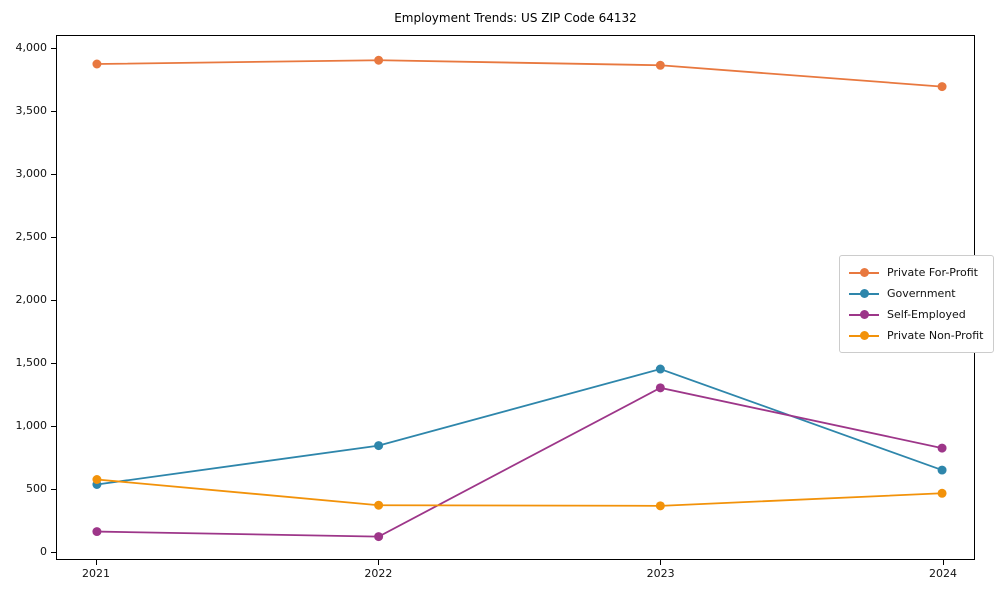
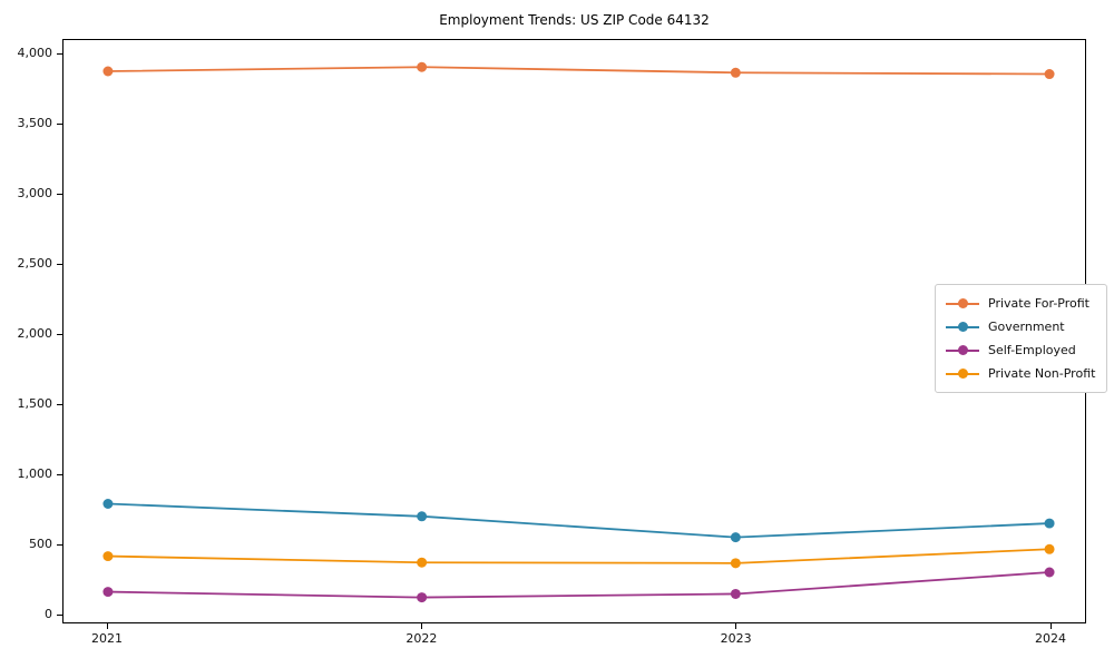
Government/2021: 530 -> 780
Private Non-Profit/2021: 570 -> 410
Government/2022: 840 -> 700
Government/2023: 1450 -> 540
Self-Employed/2023: 1300 -> 140
Private For-Profit/2024: 3700 -> 3860
Self-Employed/2024: 820 -> 300
